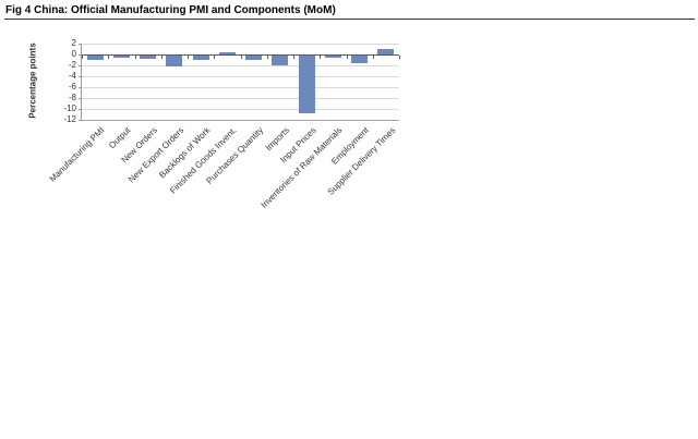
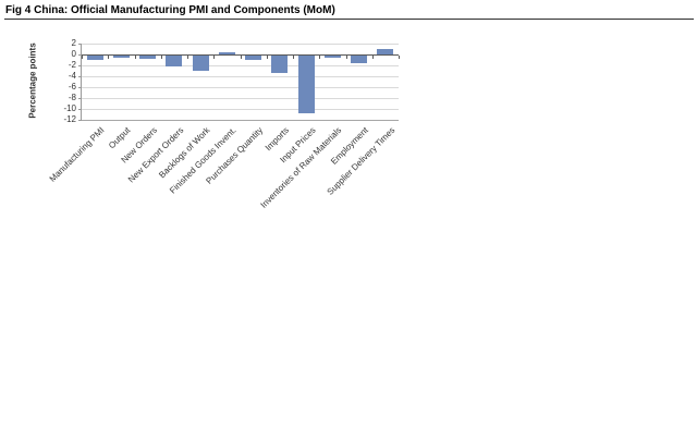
Backlogs of Work: -1 -> -3
Imports: -2 -> -3
